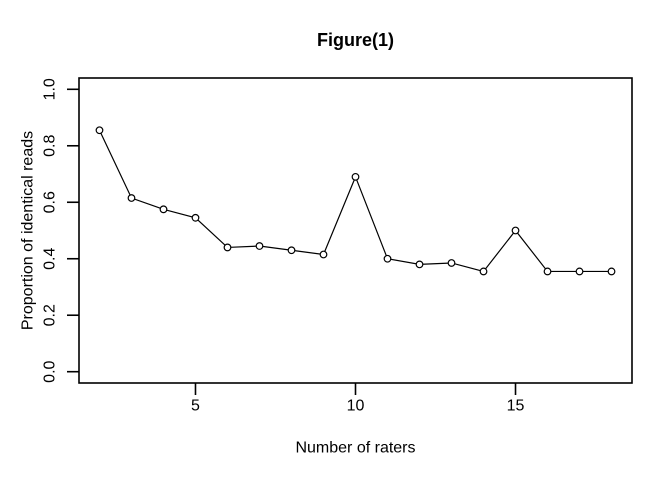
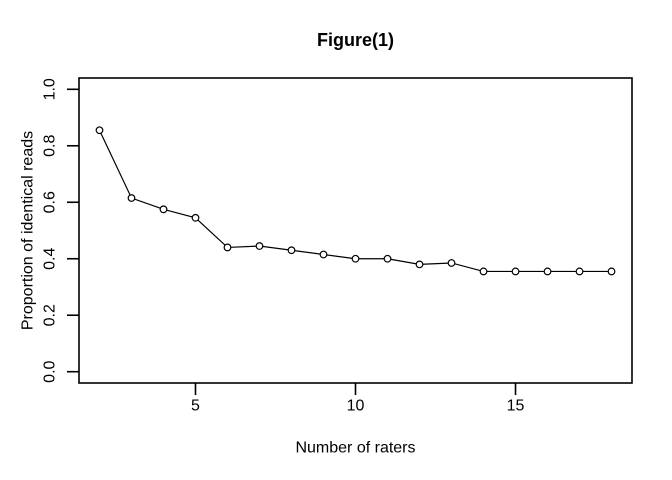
10: 0.69 -> 0.40
15: 0.50 -> 0.35
